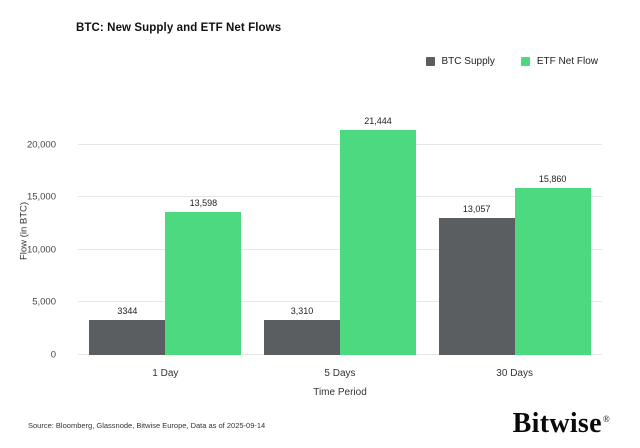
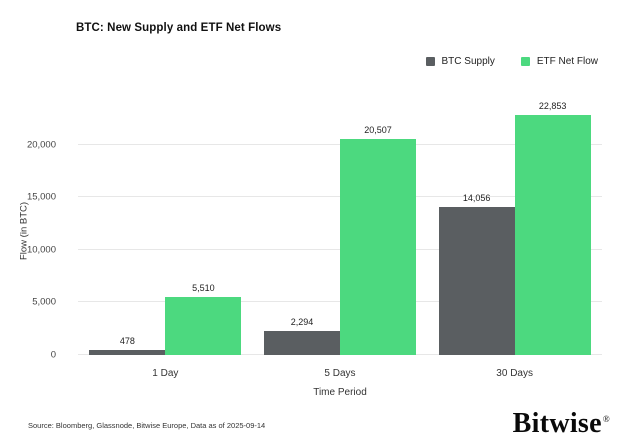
BTC Supply/1 Day: 3344 -> 478
ETF Net Flow/1 Day: 13,598 -> 5,510
BTC Supply/5 Days: 3,310 -> 2,294
ETF Net Flow/5 Days: 21,444 -> 20,507
BTC Supply/30 Days: 13,057 -> 14,056
ETF Net Flow/30 Days: 15,860 -> 22,853
